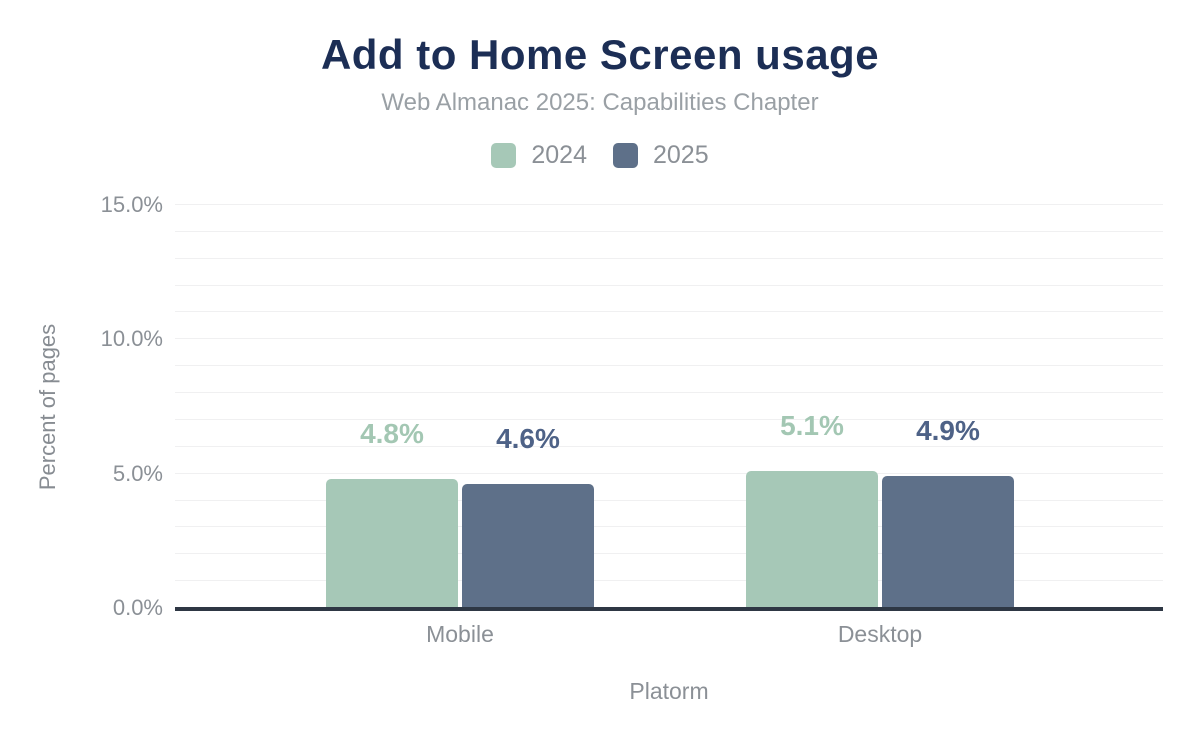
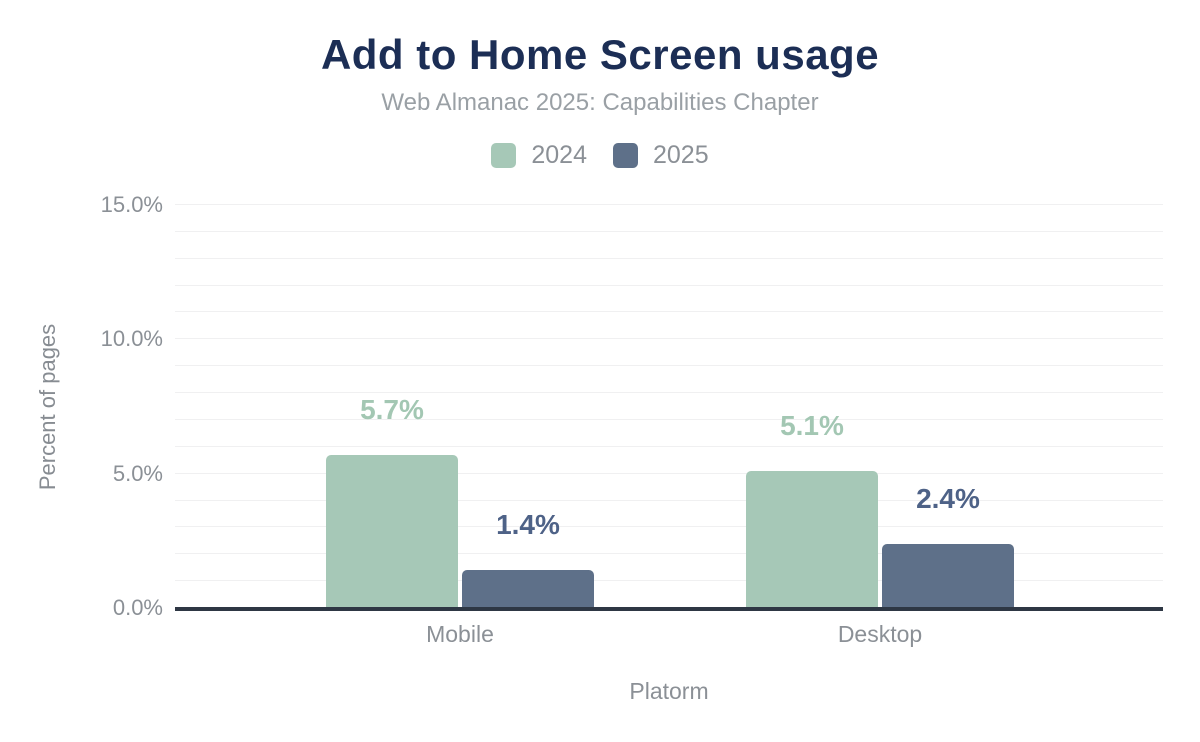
2024/Mobile: 4.8% -> 5.7%
2025/Mobile: 4.6% -> 1.4%
2025/Desktop: 4.9% -> 2.4%
